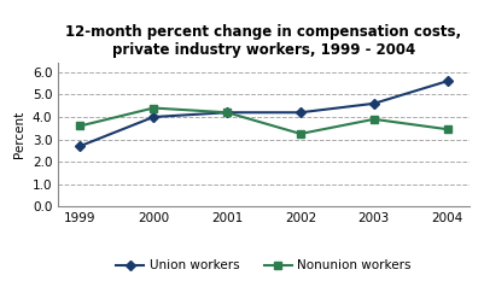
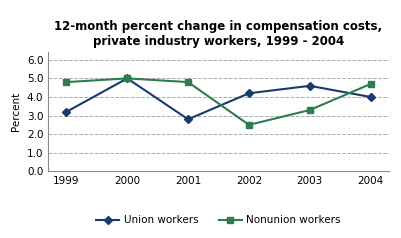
Union workers/1999: 2.7 -> 3.2
Nonunion workers/1999: 3.6 -> 4.8
Union workers/2000: 4.0 -> 5.0
Nonunion workers/2000: 4.4 -> 5.0
Union workers/2001: 4.2 -> 2.8
Nonunion workers/2001: 4.2 -> 4.8
Nonunion workers/2002: 3.2 -> 2.5
Nonunion workers/2003: 3.9 -> 3.3
Union workers/2004: 5.6 -> 4.0
Nonunion workers/2004: 3.5 -> 4.7
